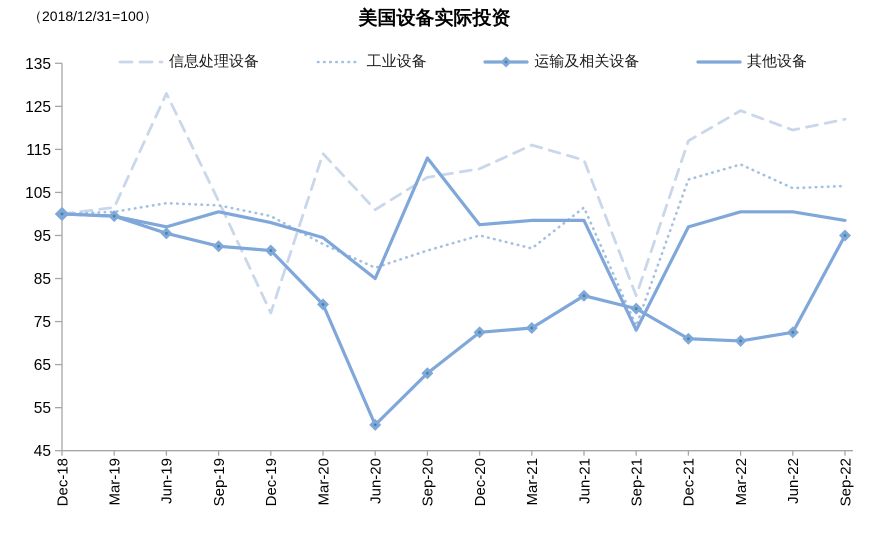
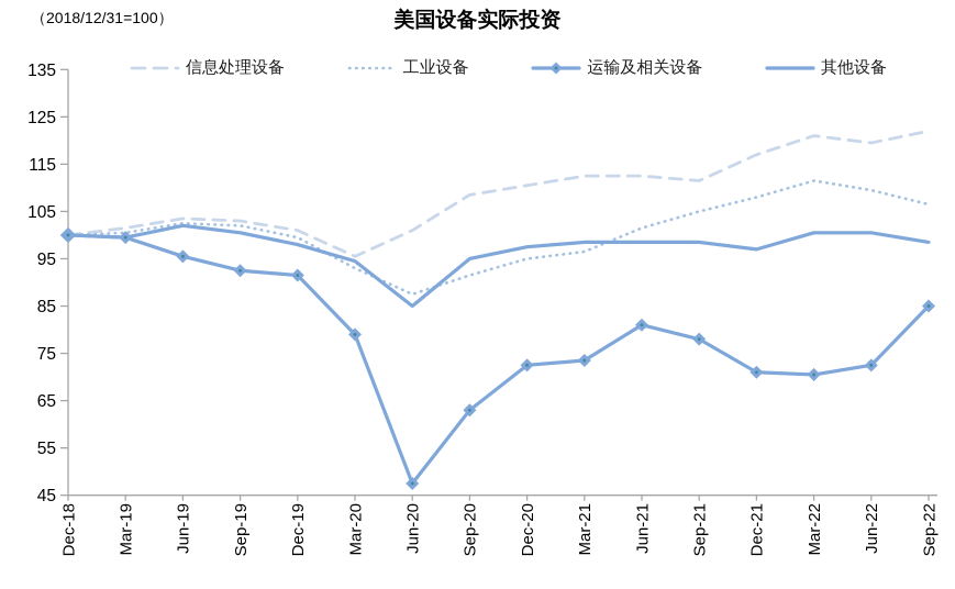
信息处理设备/Jun-19: 128 -> 104
其他设备/Jun-19: 97 -> 102
信息处理设备/Dec-19: 77 -> 101
信息处理设备/Mar-20: 114 -> 96
运输及相关设备/Jun-20: 51 -> 48
其他设备/Sep-20: 113 -> 95
信息处理设备/Mar-21: 116 -> 112
工业设备/Mar-21: 92 -> 96
信息处理设备/Sep-21: 81 -> 112
工业设备/Sep-21: 74 -> 105
其他设备/Sep-21: 73 -> 98
信息处理设备/Mar-22: 124 -> 121
工业设备/Jun-22: 106 -> 110
运输及相关设备/Sep-22: 95 -> 85
